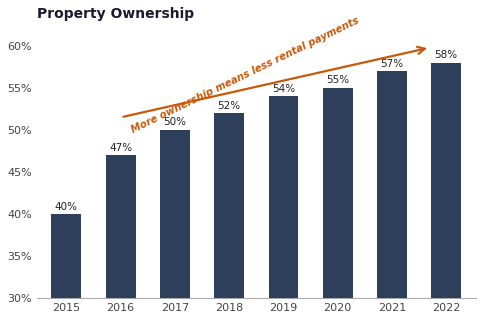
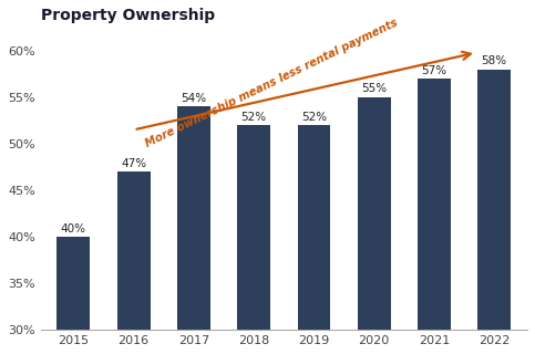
2017: 50% -> 54%
2019: 54% -> 52%
